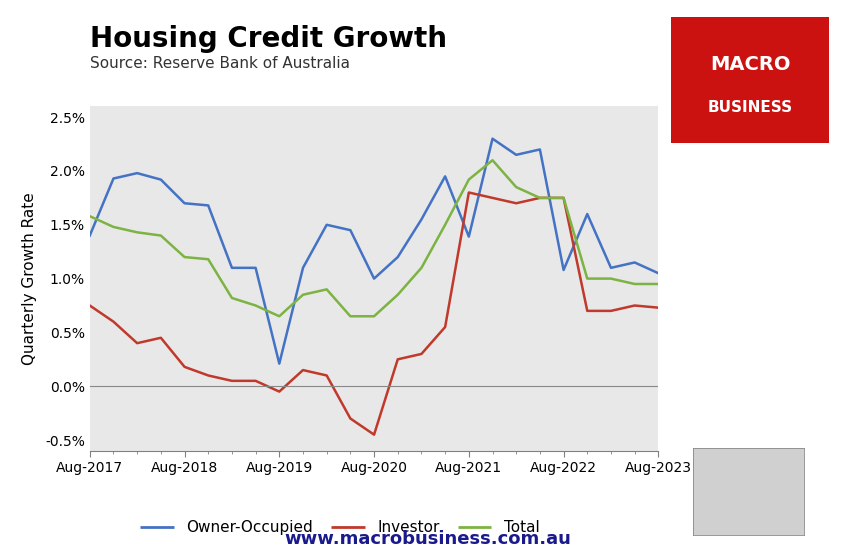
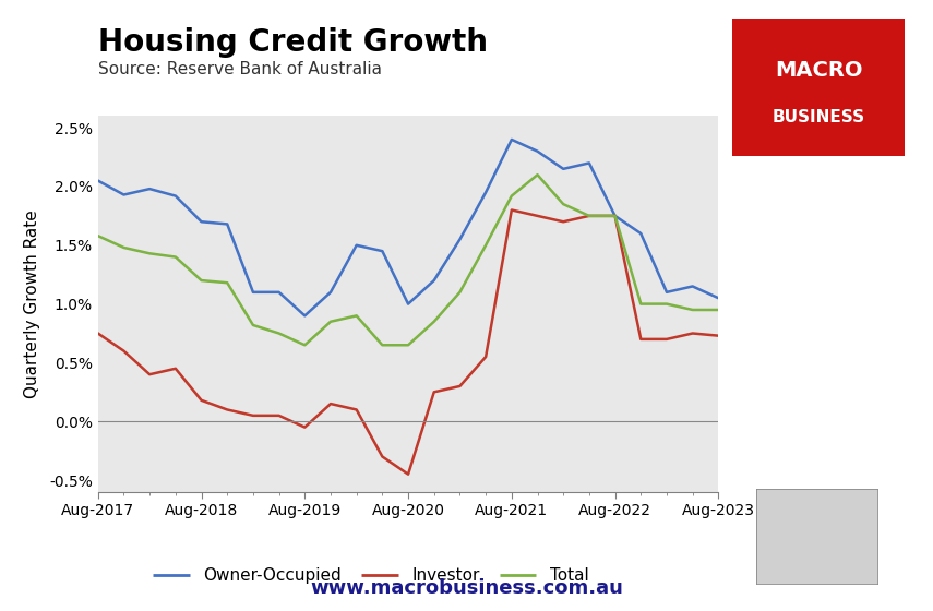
Owner-Occupied/Aug-2017: 1.40% -> 2.05%
Owner-Occupied/Aug-2019: 0.21% -> 0.90%
Owner-Occupied/Aug-2021: 1.39% -> 2.40%
Owner-Occupied/Aug-2022: 1.08% -> 1.75%
